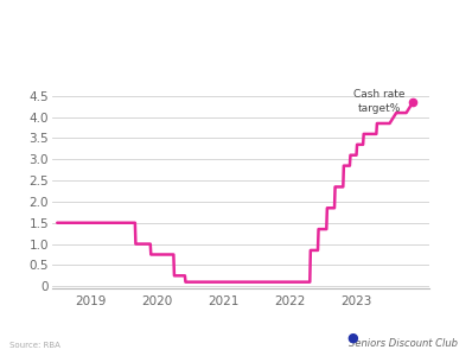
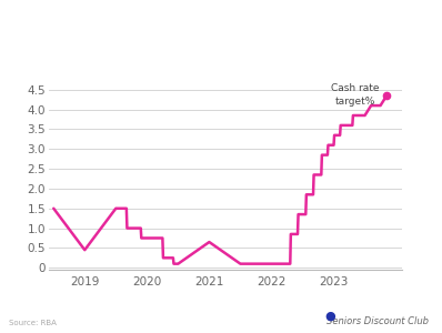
2019: 1.50 -> 0.45
2021: 0.10 -> 0.65
